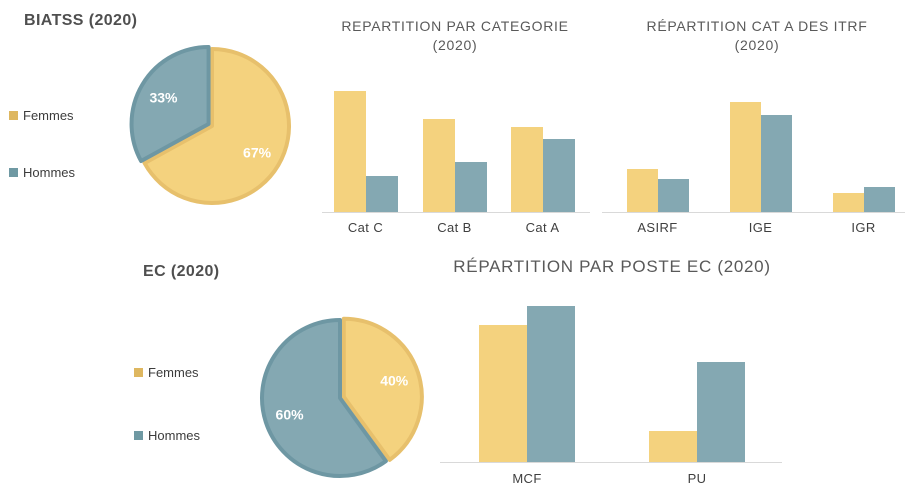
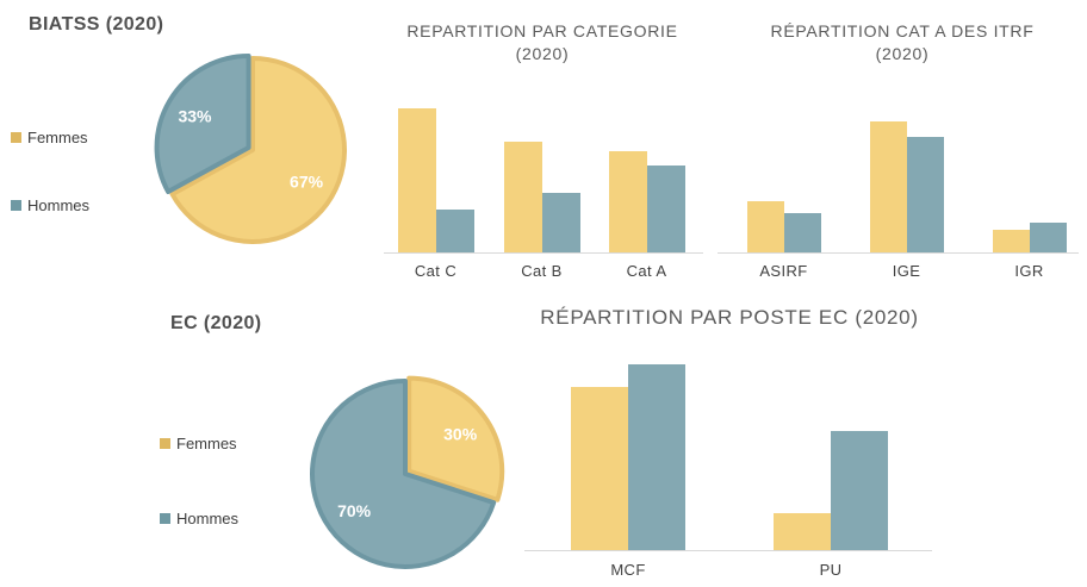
EC (2020)/Femmes: 40% -> 30%
EC (2020)/Hommes: 60% -> 70%
